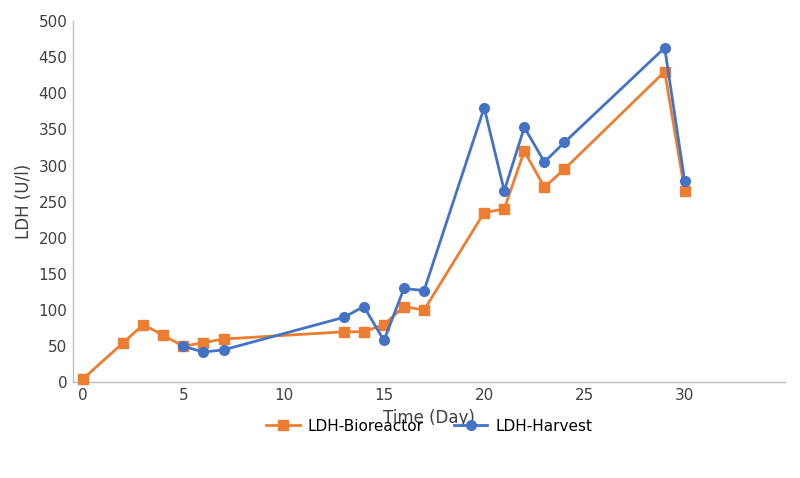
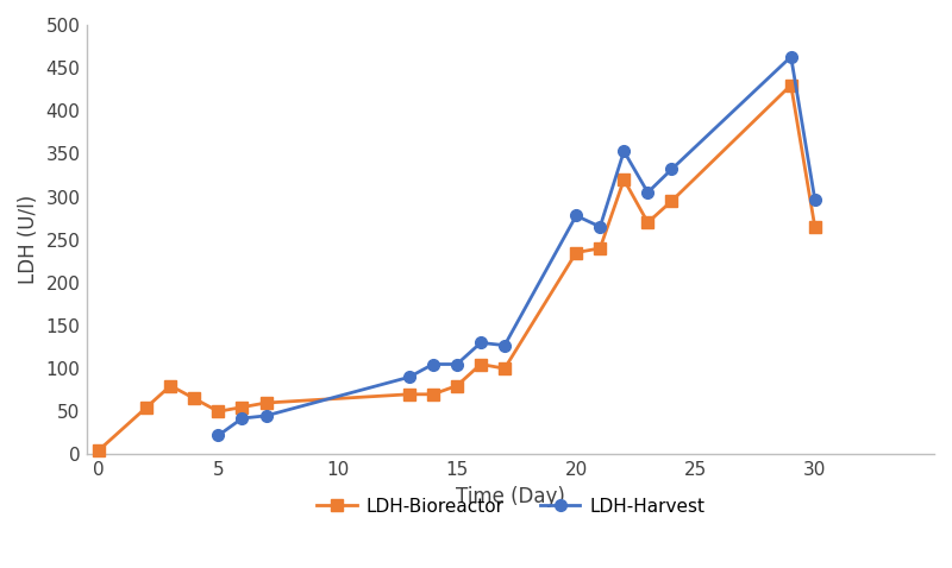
LDH-Harvest/5: 50 -> 22
LDH-Harvest/15: 58 -> 105
LDH-Harvest/20: 380 -> 278
LDH-Harvest/30: 278 -> 297
